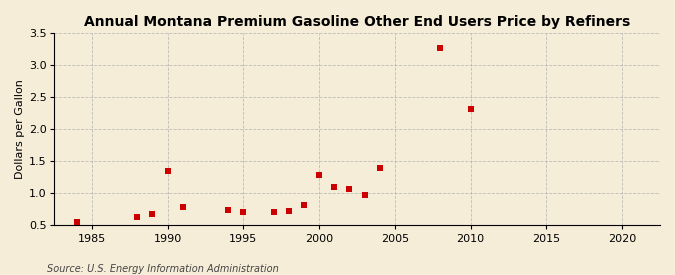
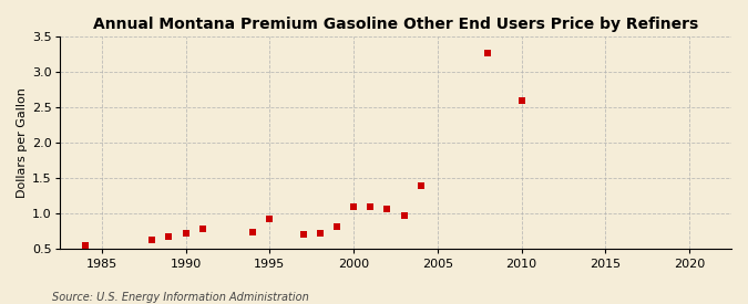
1990: 1.34 -> 0.72
1995: 0.70 -> 0.92
2000: 1.28 -> 1.10
2010: 2.32 -> 2.59
